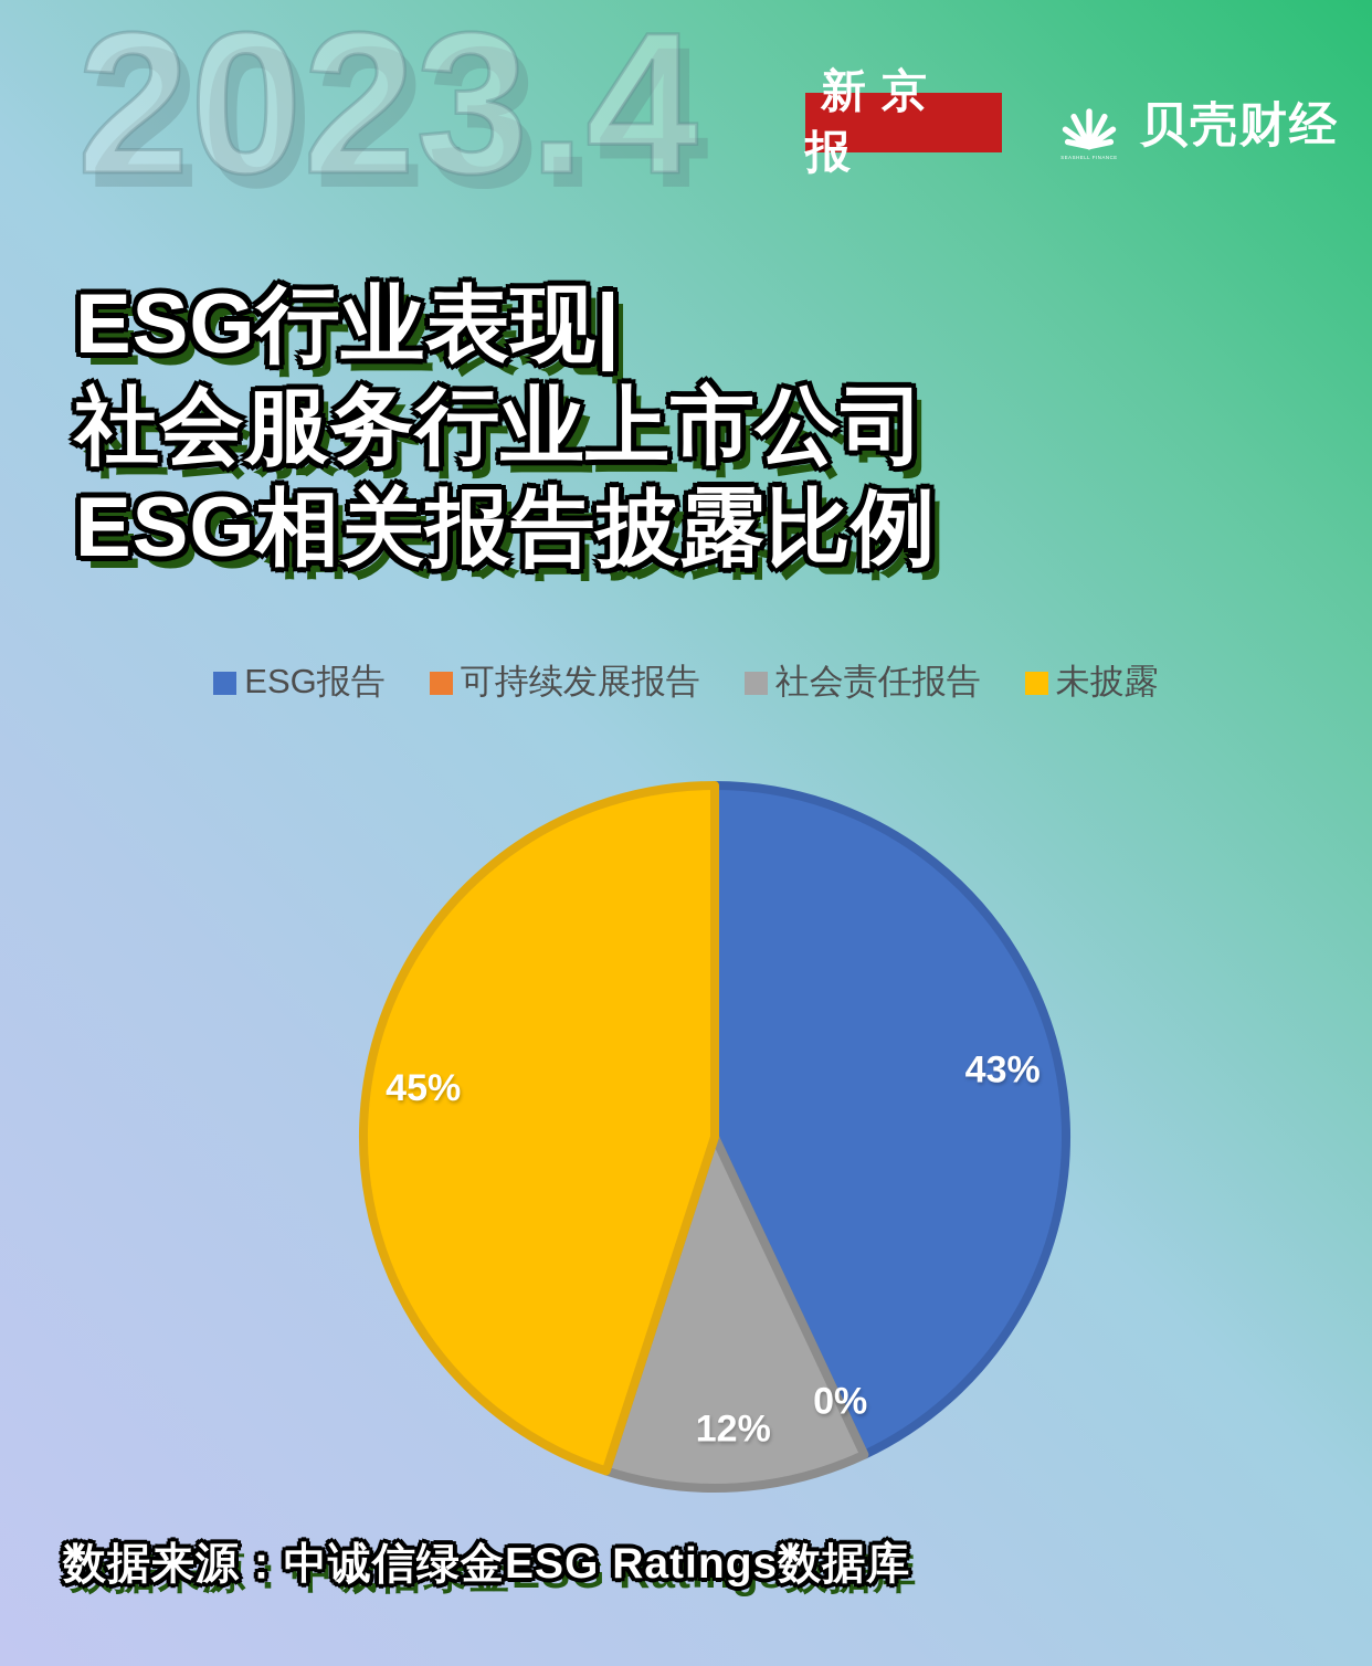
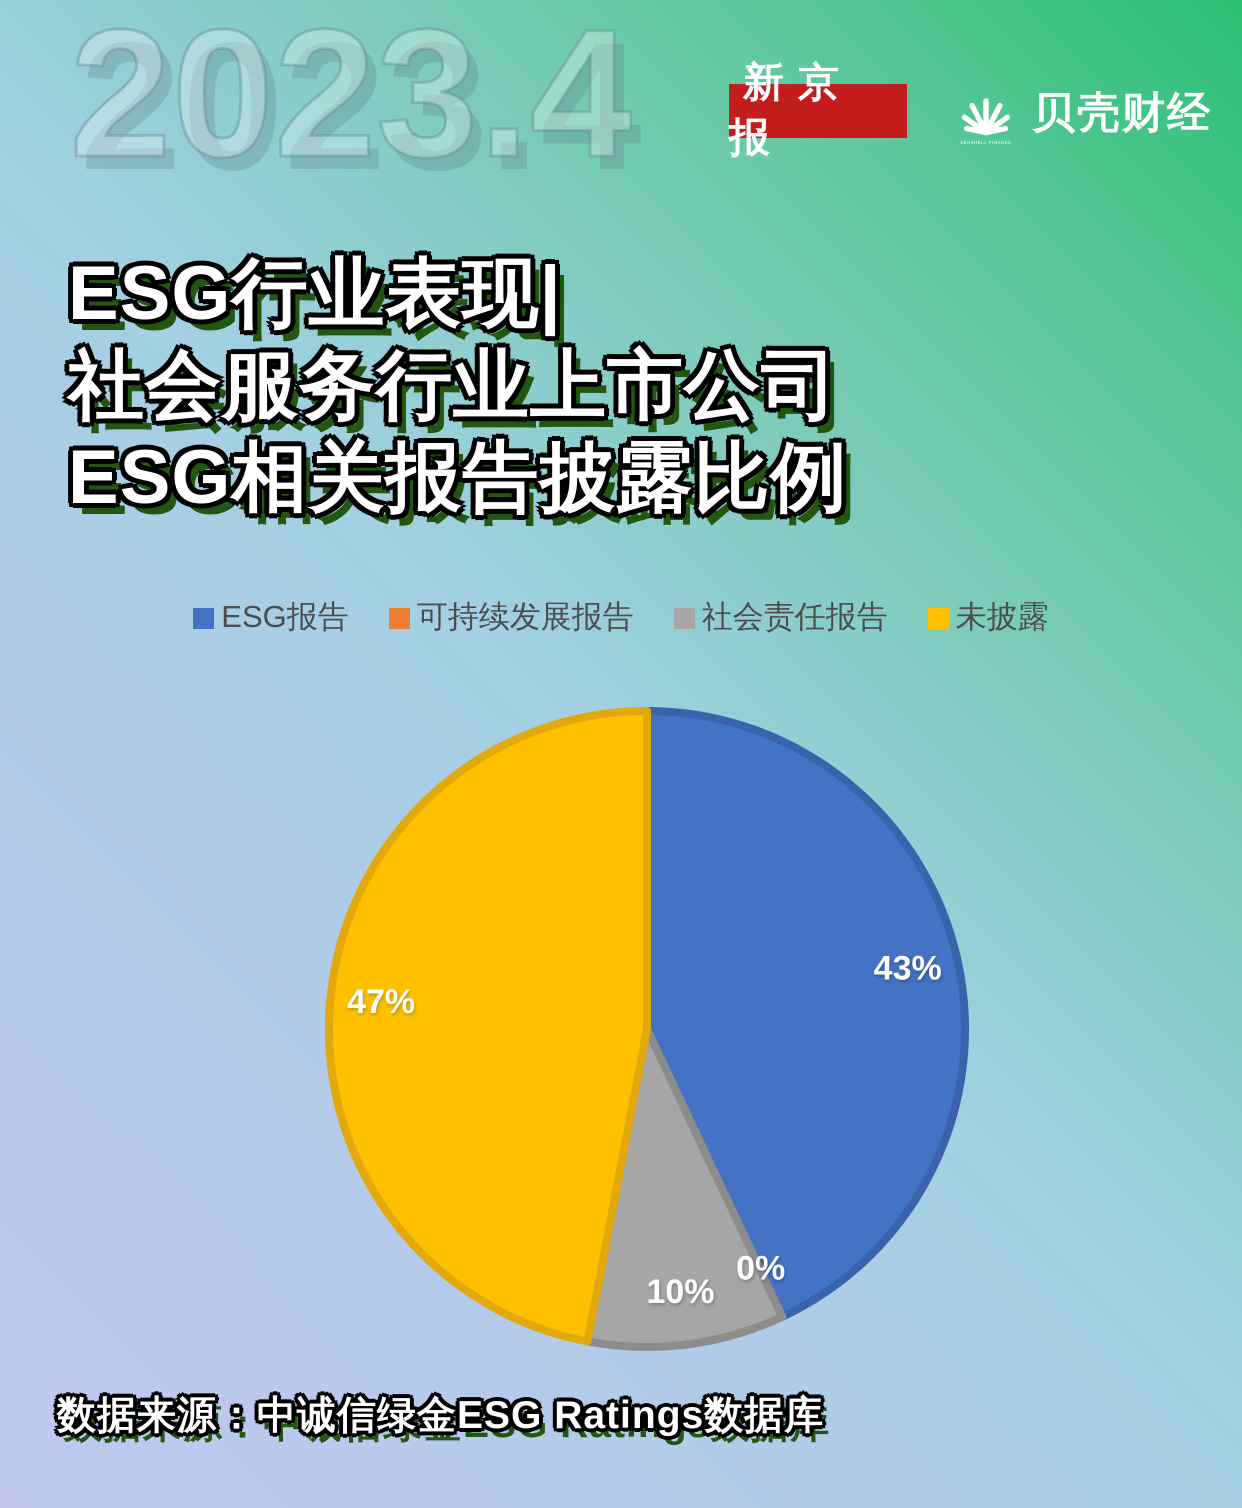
社会责任报告: 12% -> 10%
未披露: 45% -> 47%
